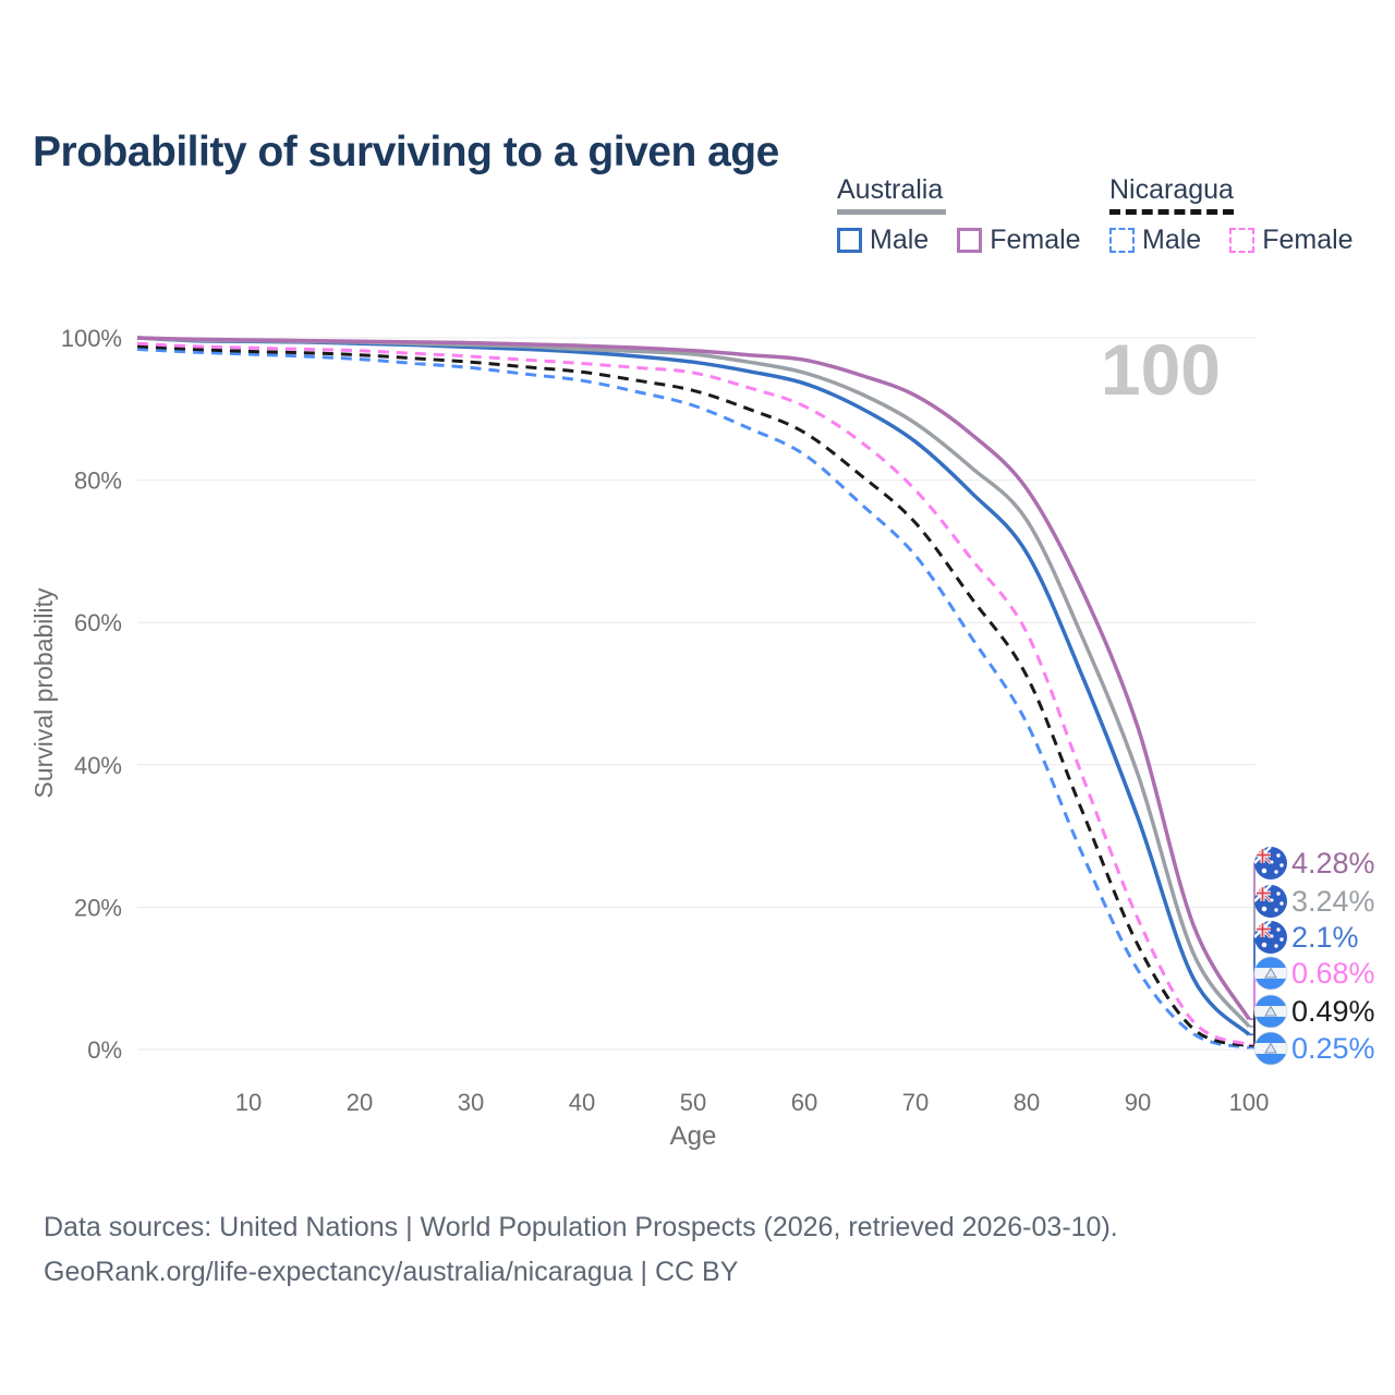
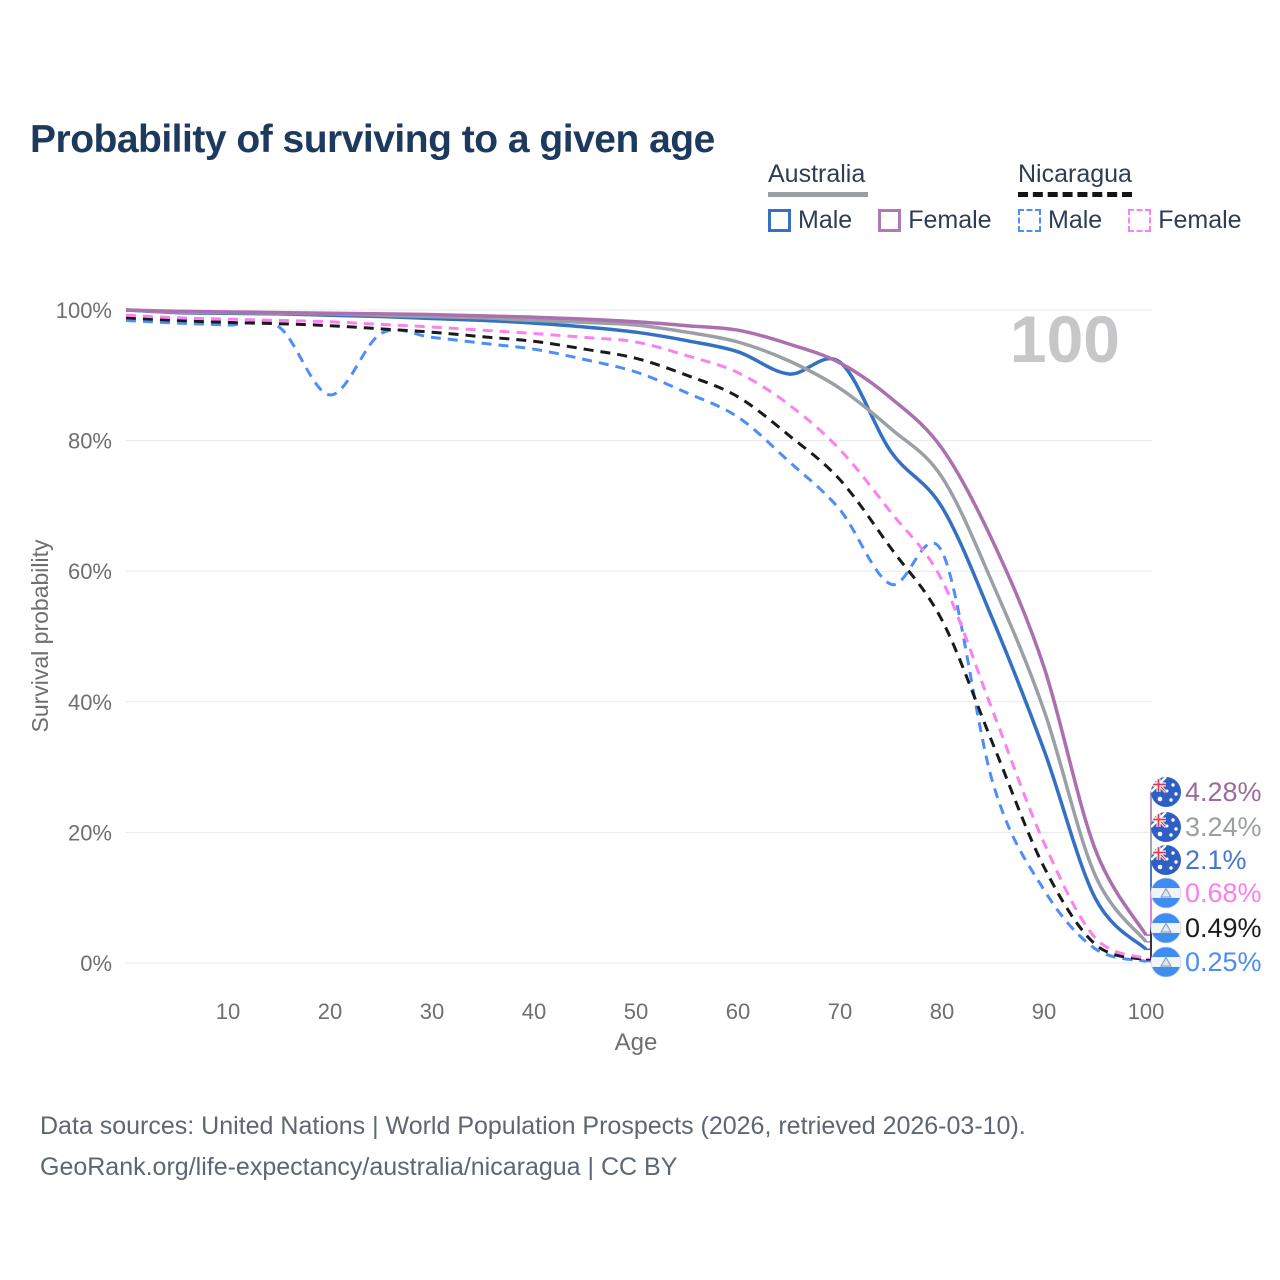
Nicaragua Male/20: 97% -> 87%
Australia Male/70: 85% -> 92%
Nicaragua Male/80: 46% -> 63%
